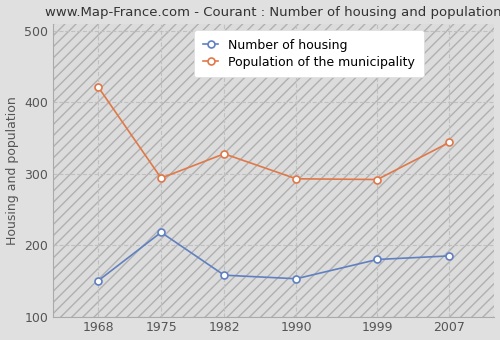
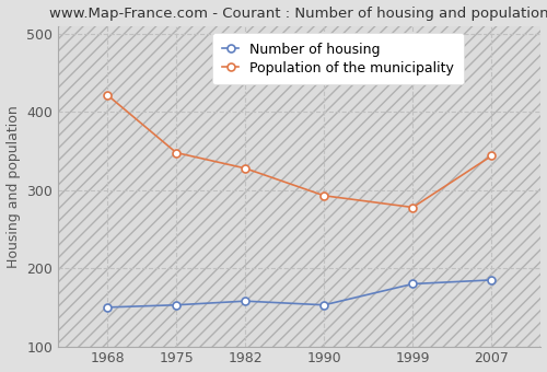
Number of housing/1975: 218 -> 153
Population of the municipality/1975: 294 -> 348
Population of the municipality/1999: 292 -> 278
